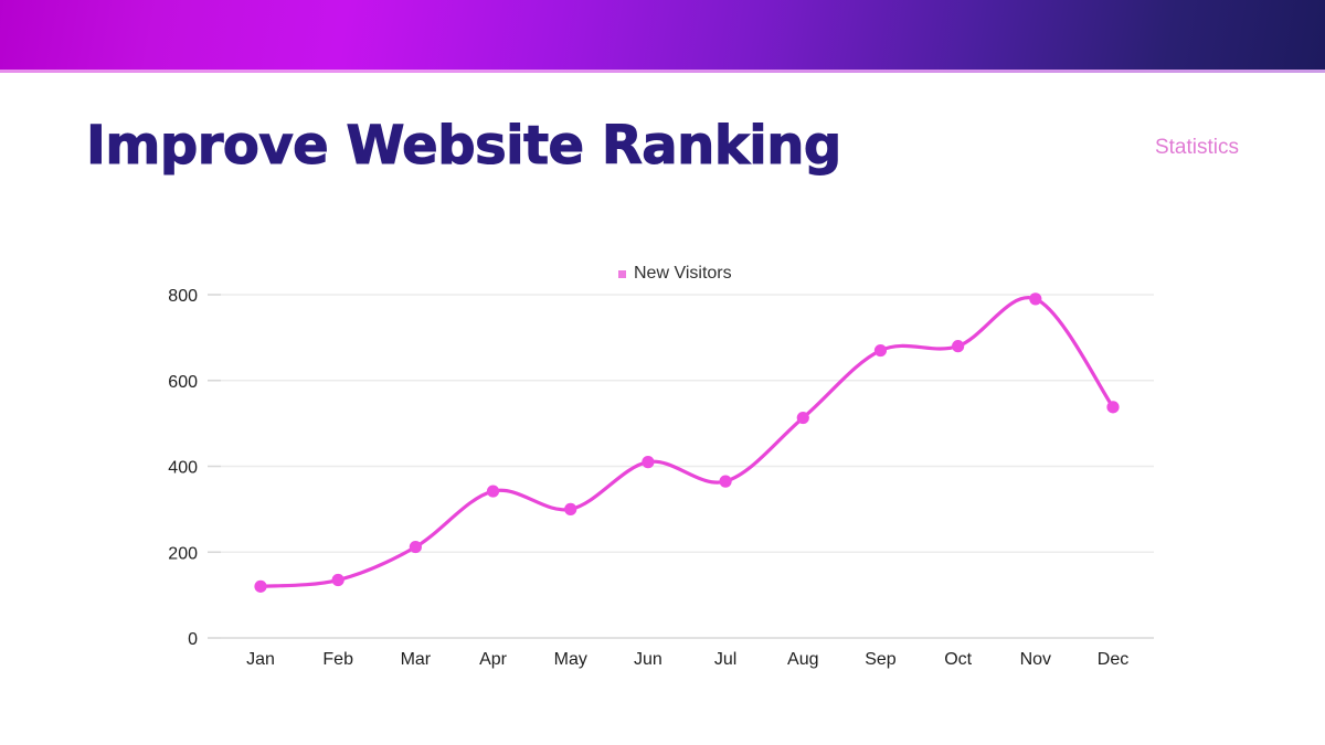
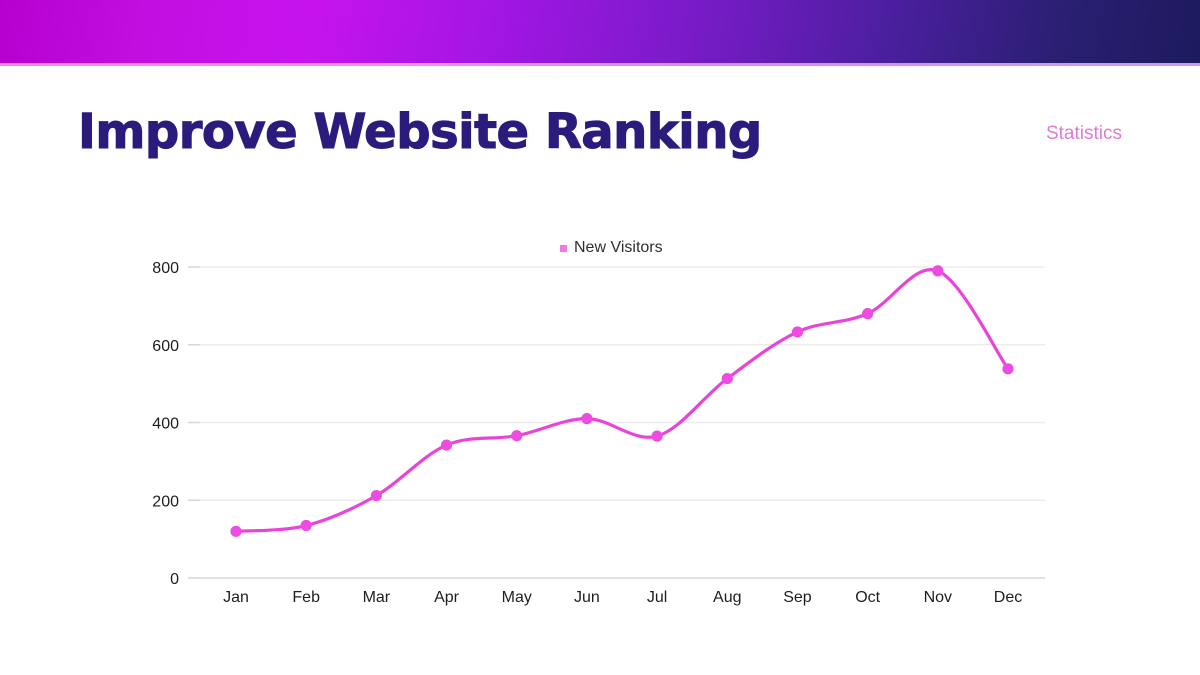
May: 300 -> 370
Sep: 670 -> 630
